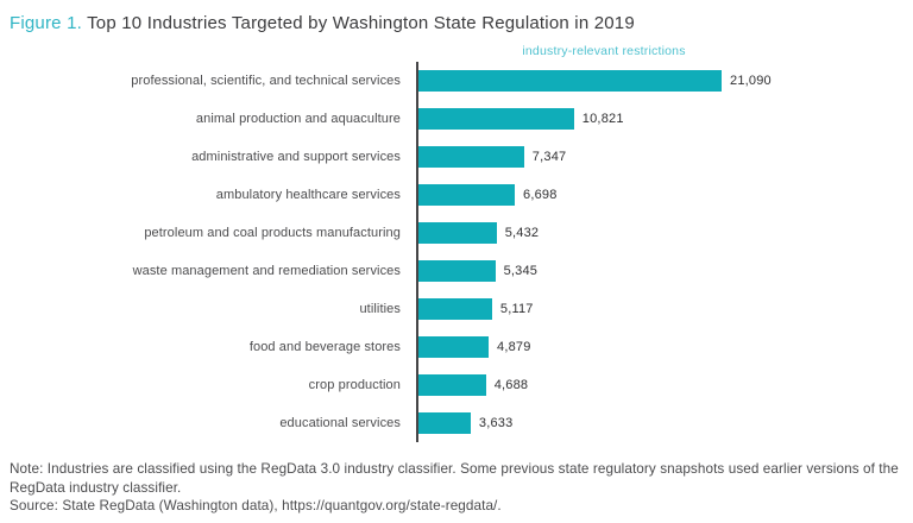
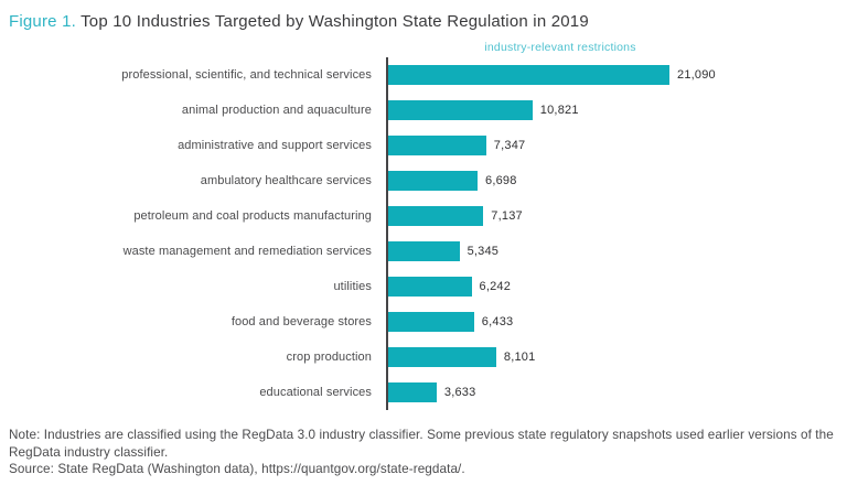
petroleum and coal products manufacturing: 5,432 -> 7,137
utilities: 5,117 -> 6,242
food and beverage stores: 4,879 -> 6,433
crop production: 4,688 -> 8,101
